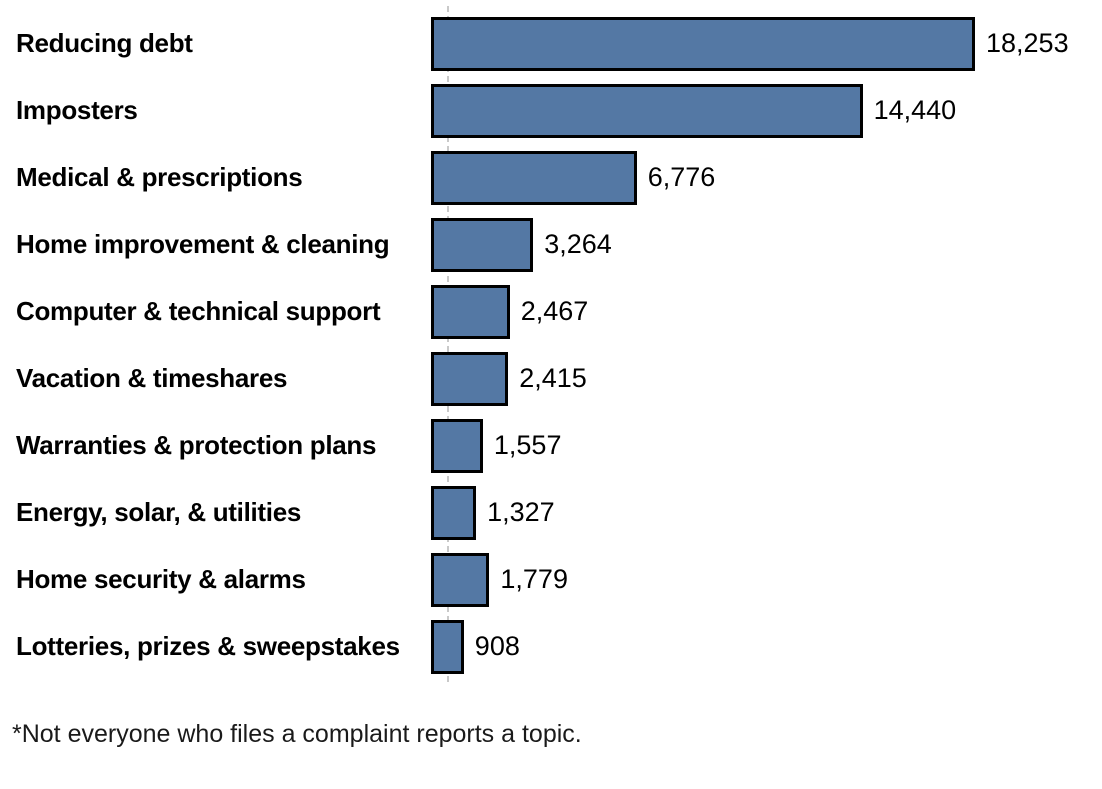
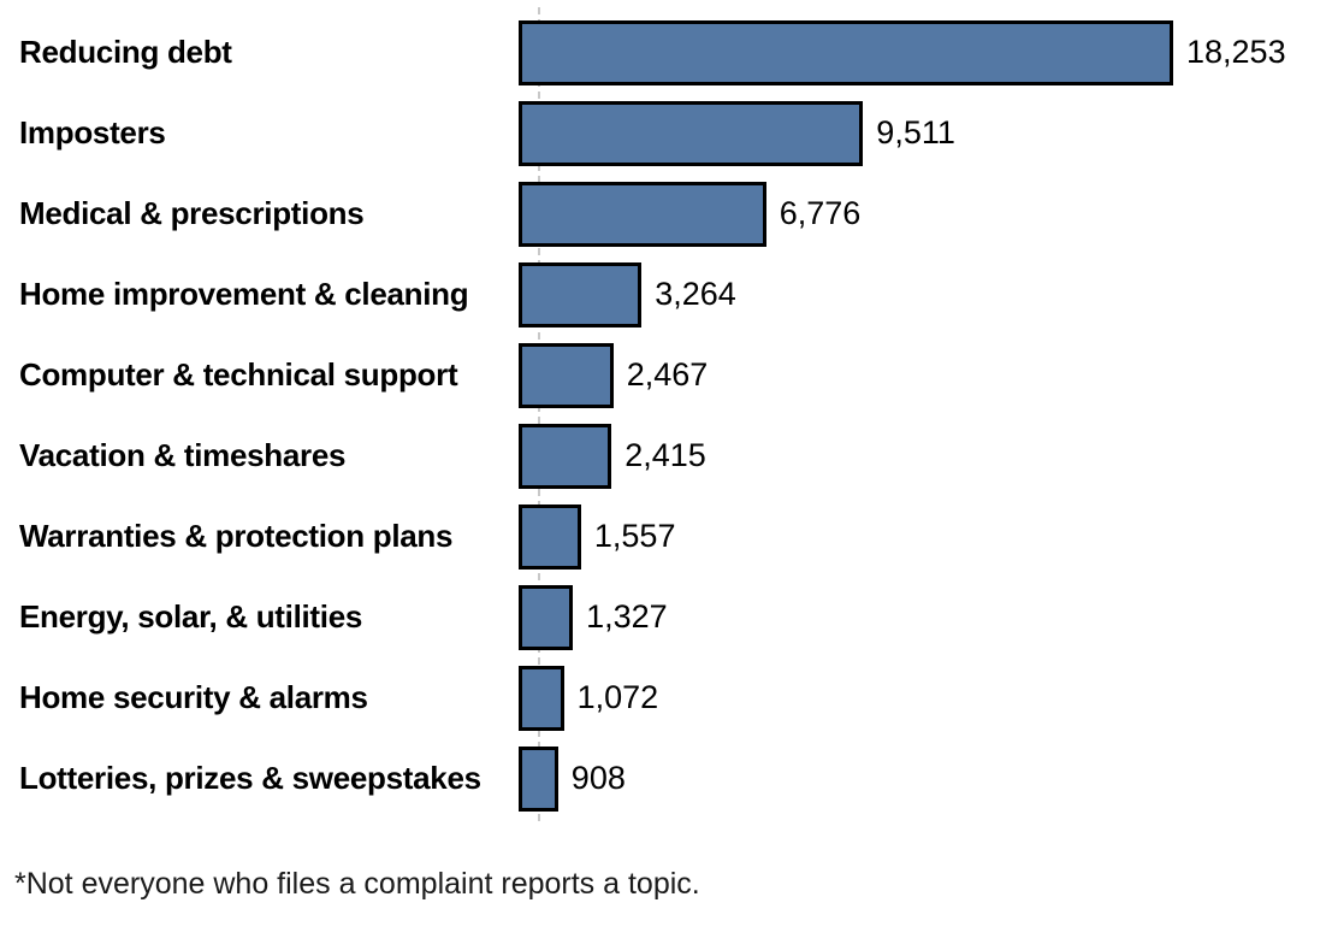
Imposters: 14,440 -> 9,511
Home security & alarms: 1,779 -> 1,072
